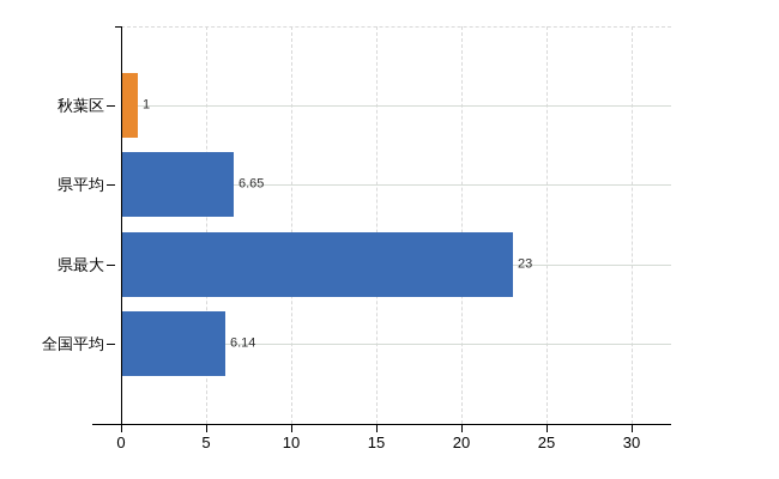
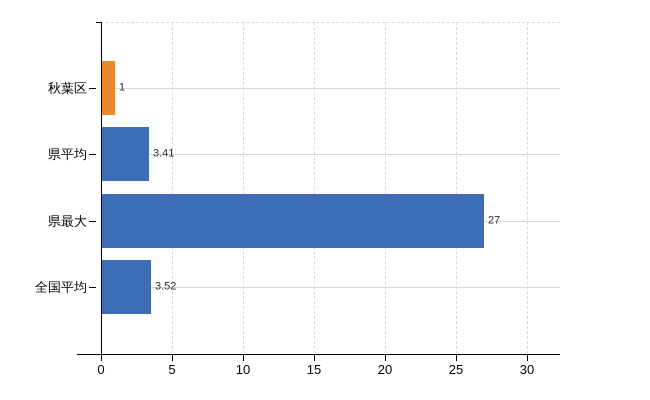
県平均: 6.65 -> 3.41
県最大: 23 -> 27
全国平均: 6.14 -> 3.52
